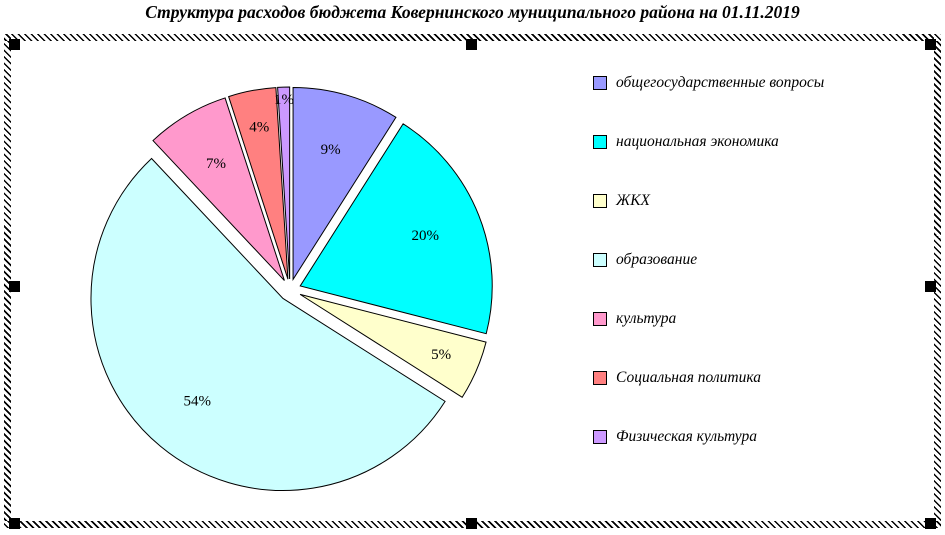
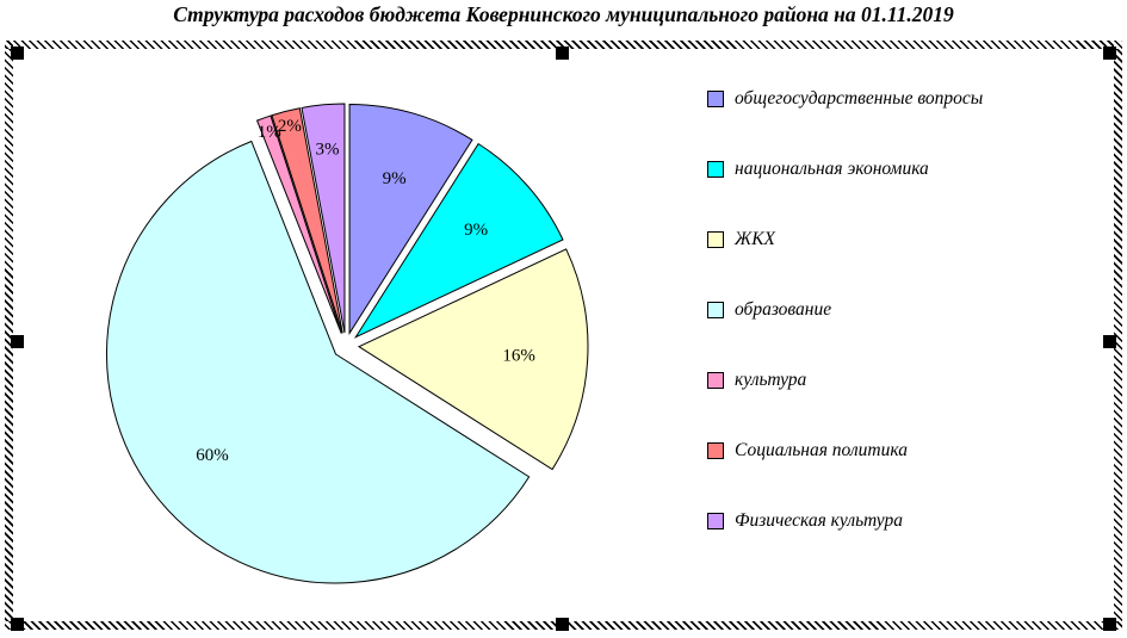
национальная экономика: 20% -> 9%
ЖКХ: 5% -> 16%
образование: 54% -> 60%
культура: 7% -> 1%
Социальная политика: 4% -> 2%
Физическая культура: 1% -> 3%
